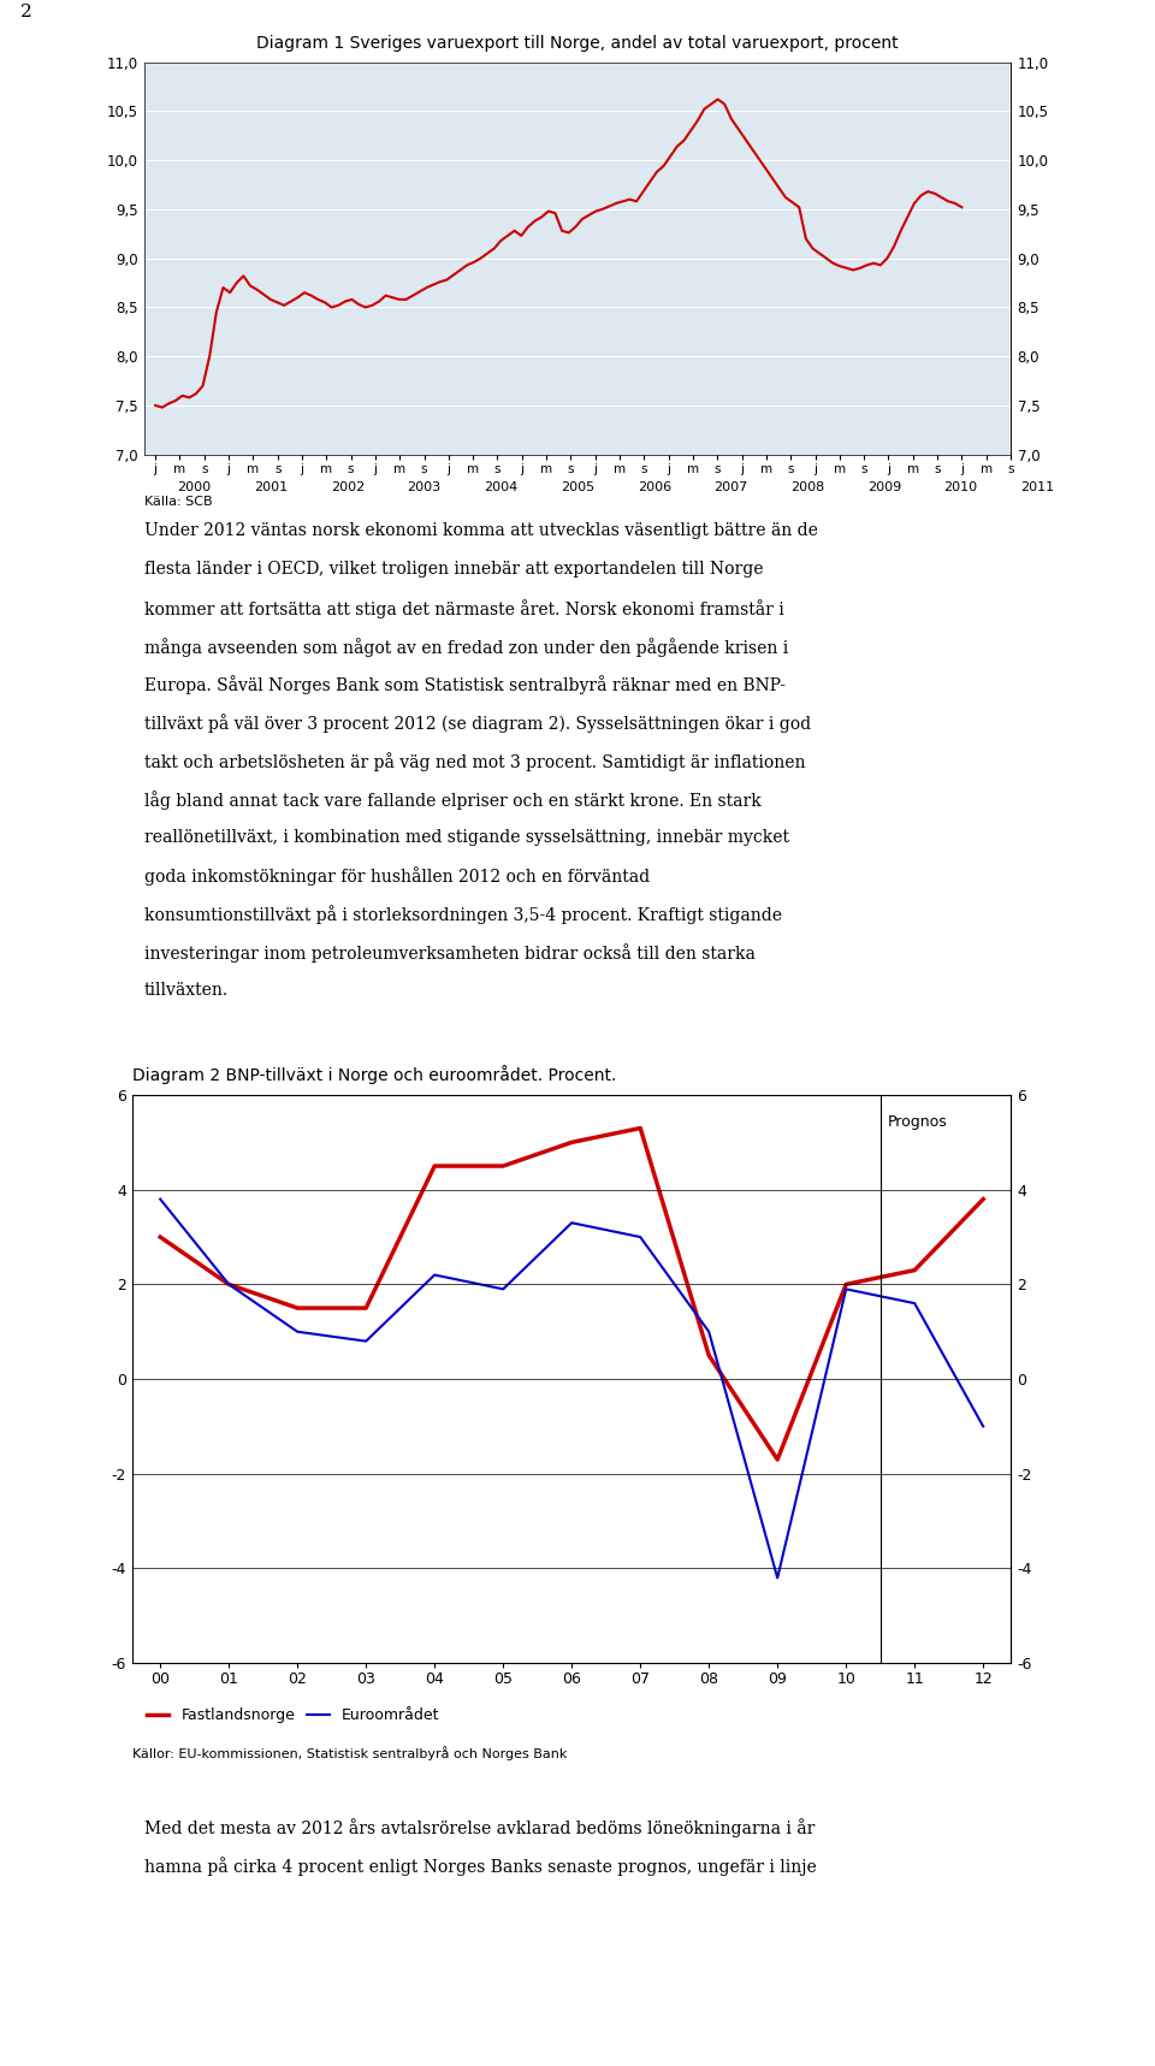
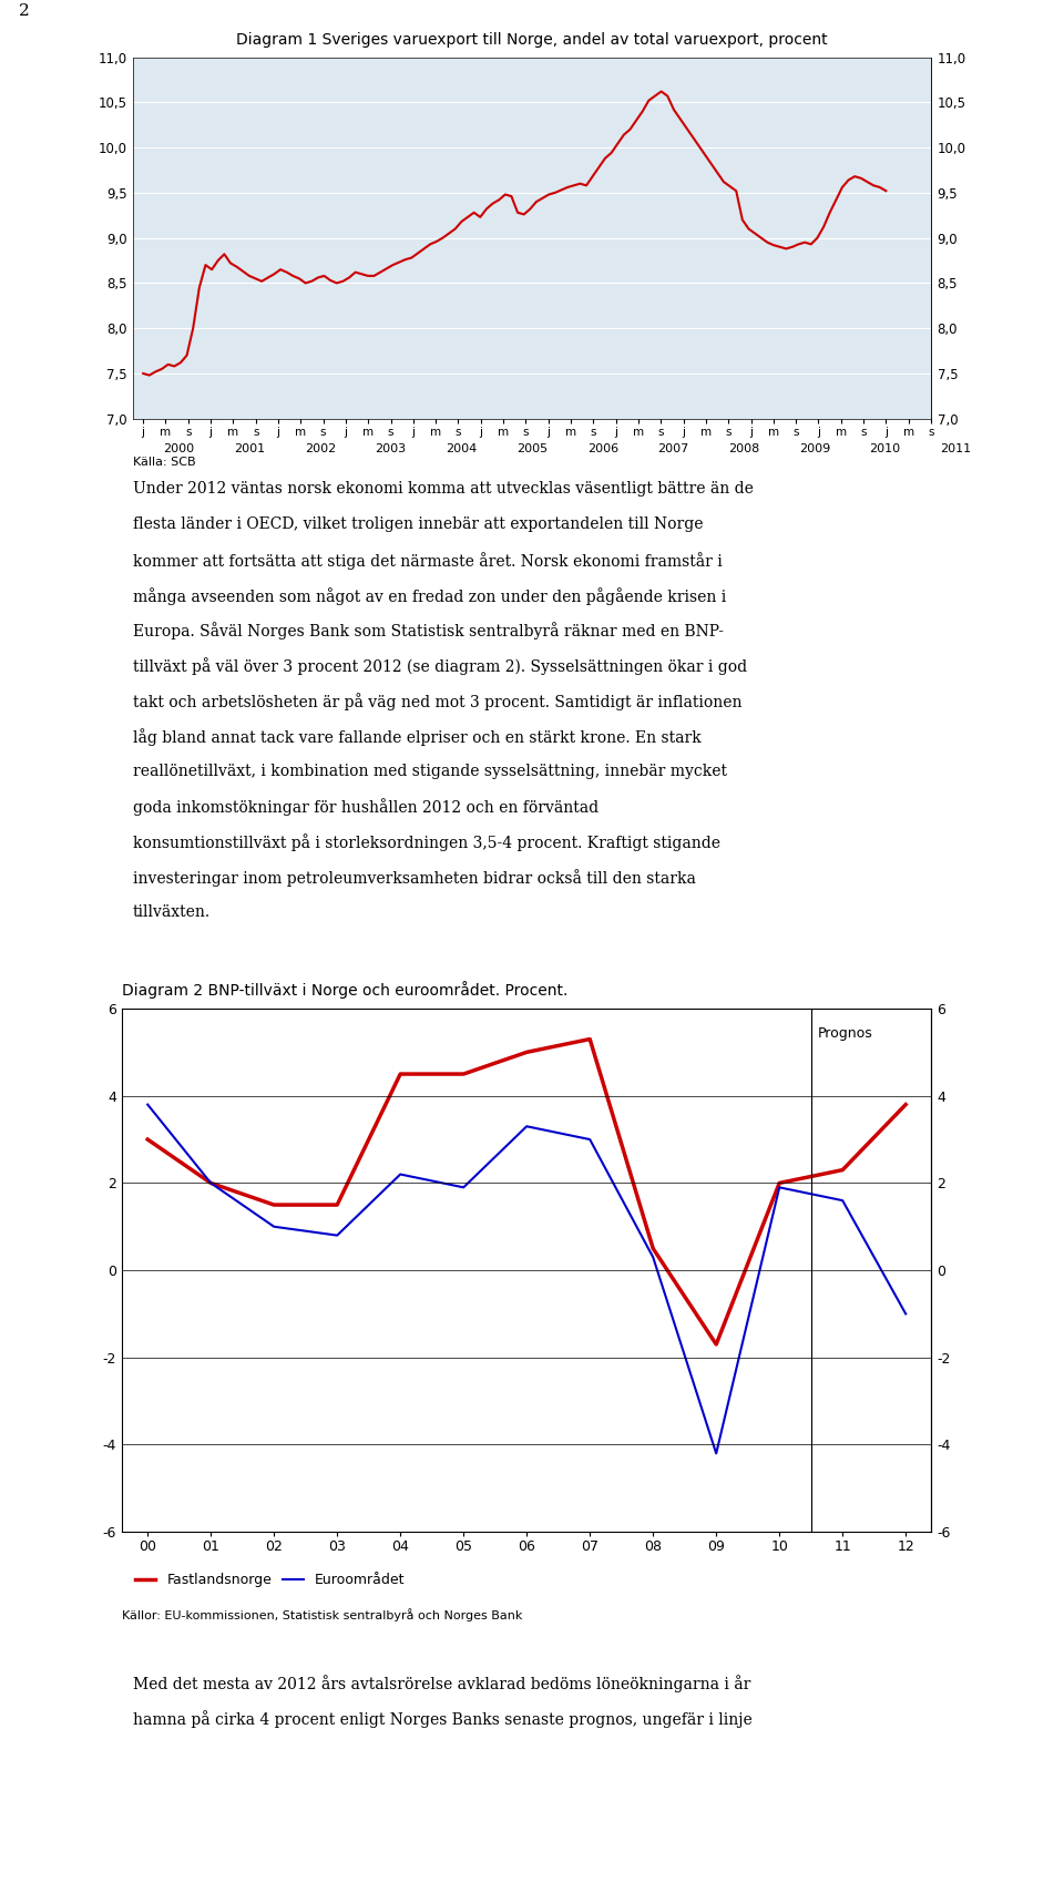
Euroområdet/08: 1.0 -> 0.3
